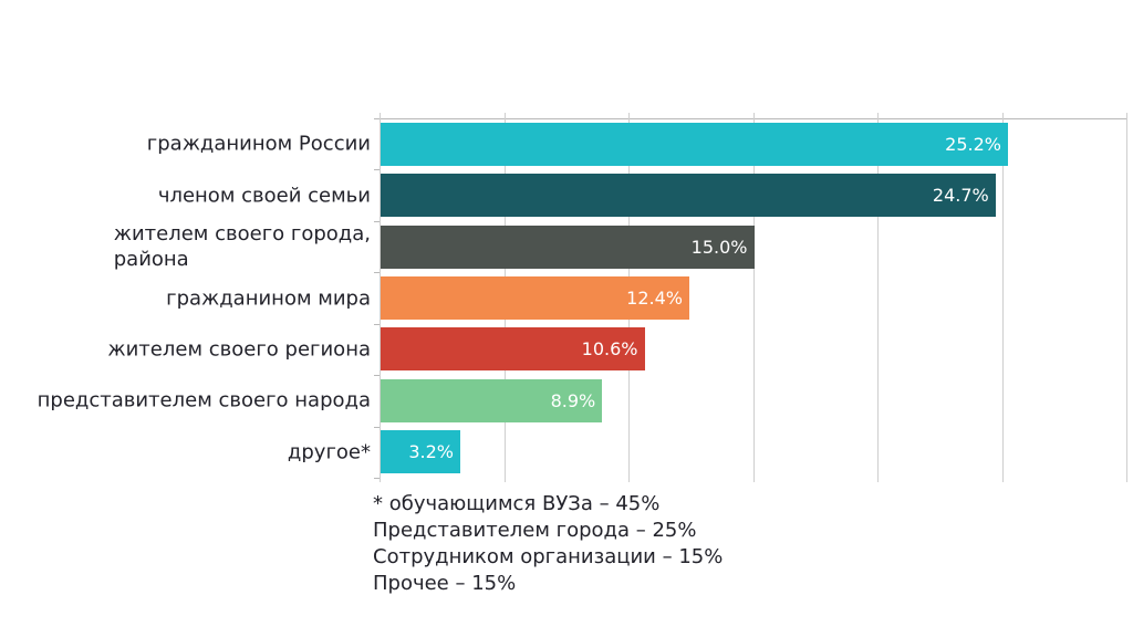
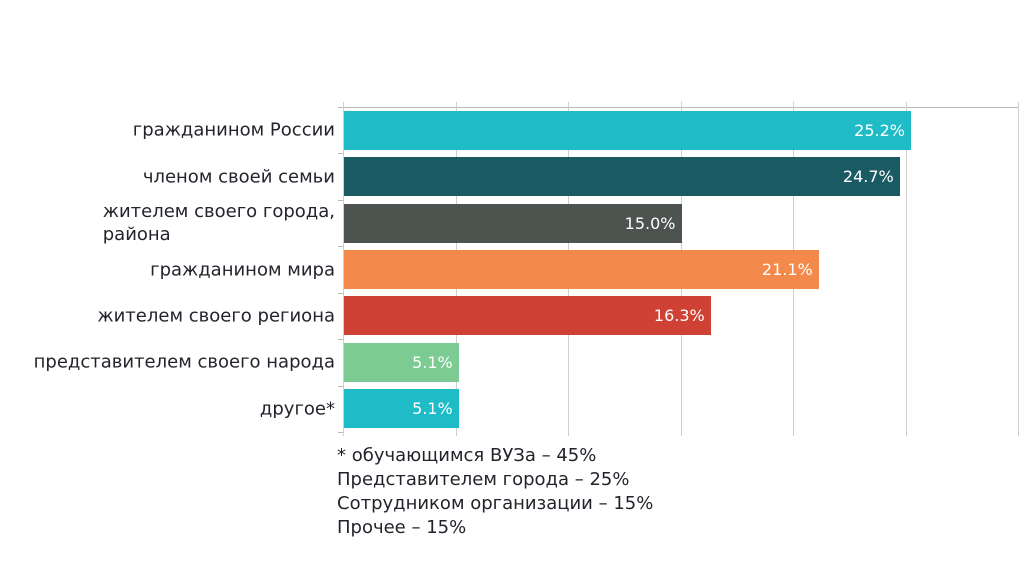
гражданином мира: 12.4% -> 21.1%
жителем своего региона: 10.6% -> 16.3%
представителем своего народа: 8.9% -> 5.1%
другое*: 3.2% -> 5.1%
